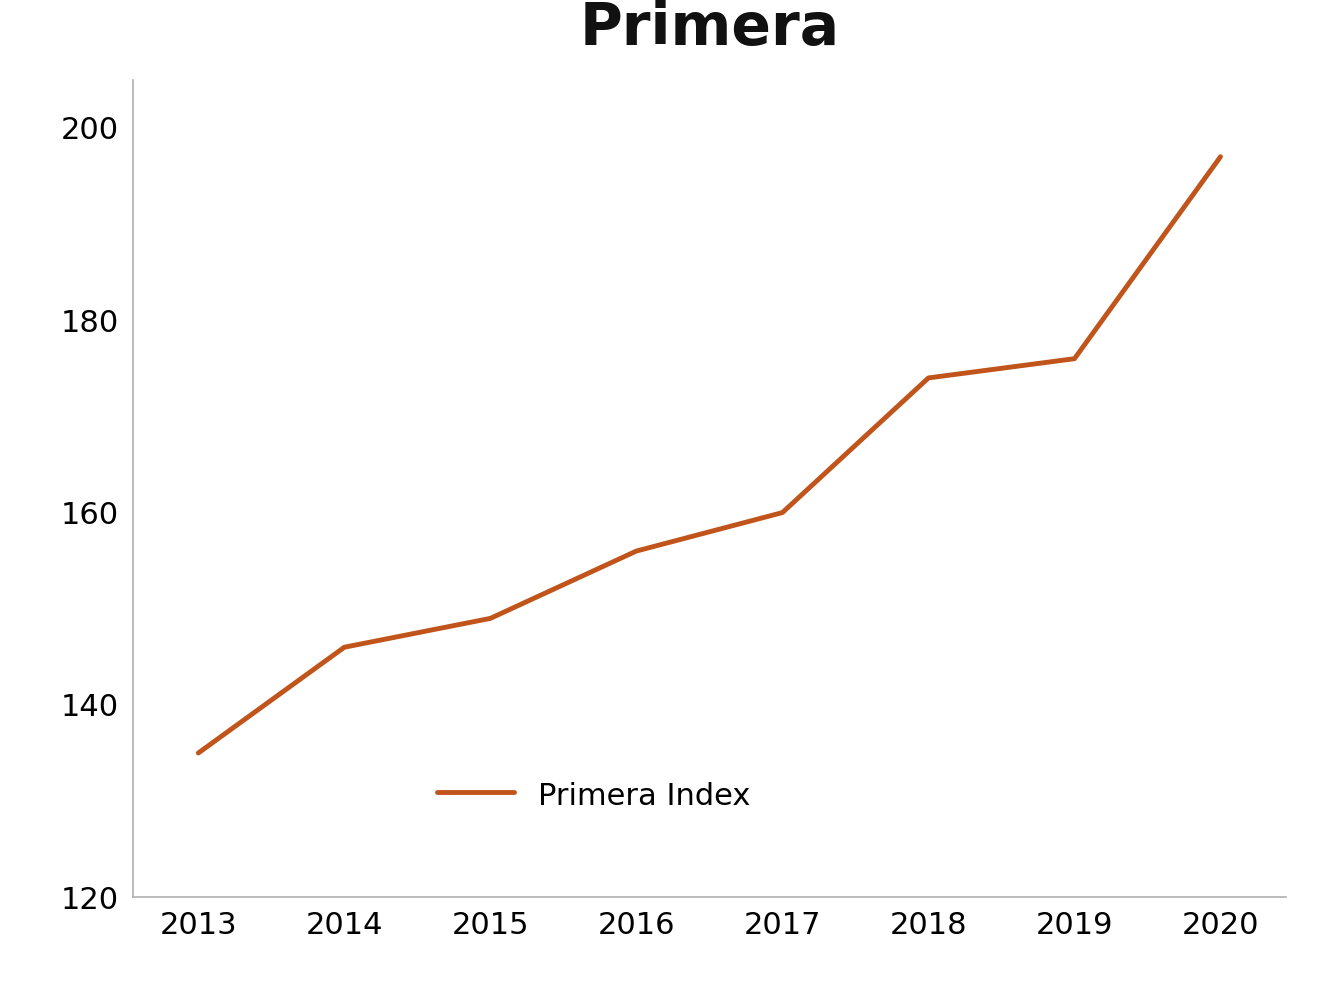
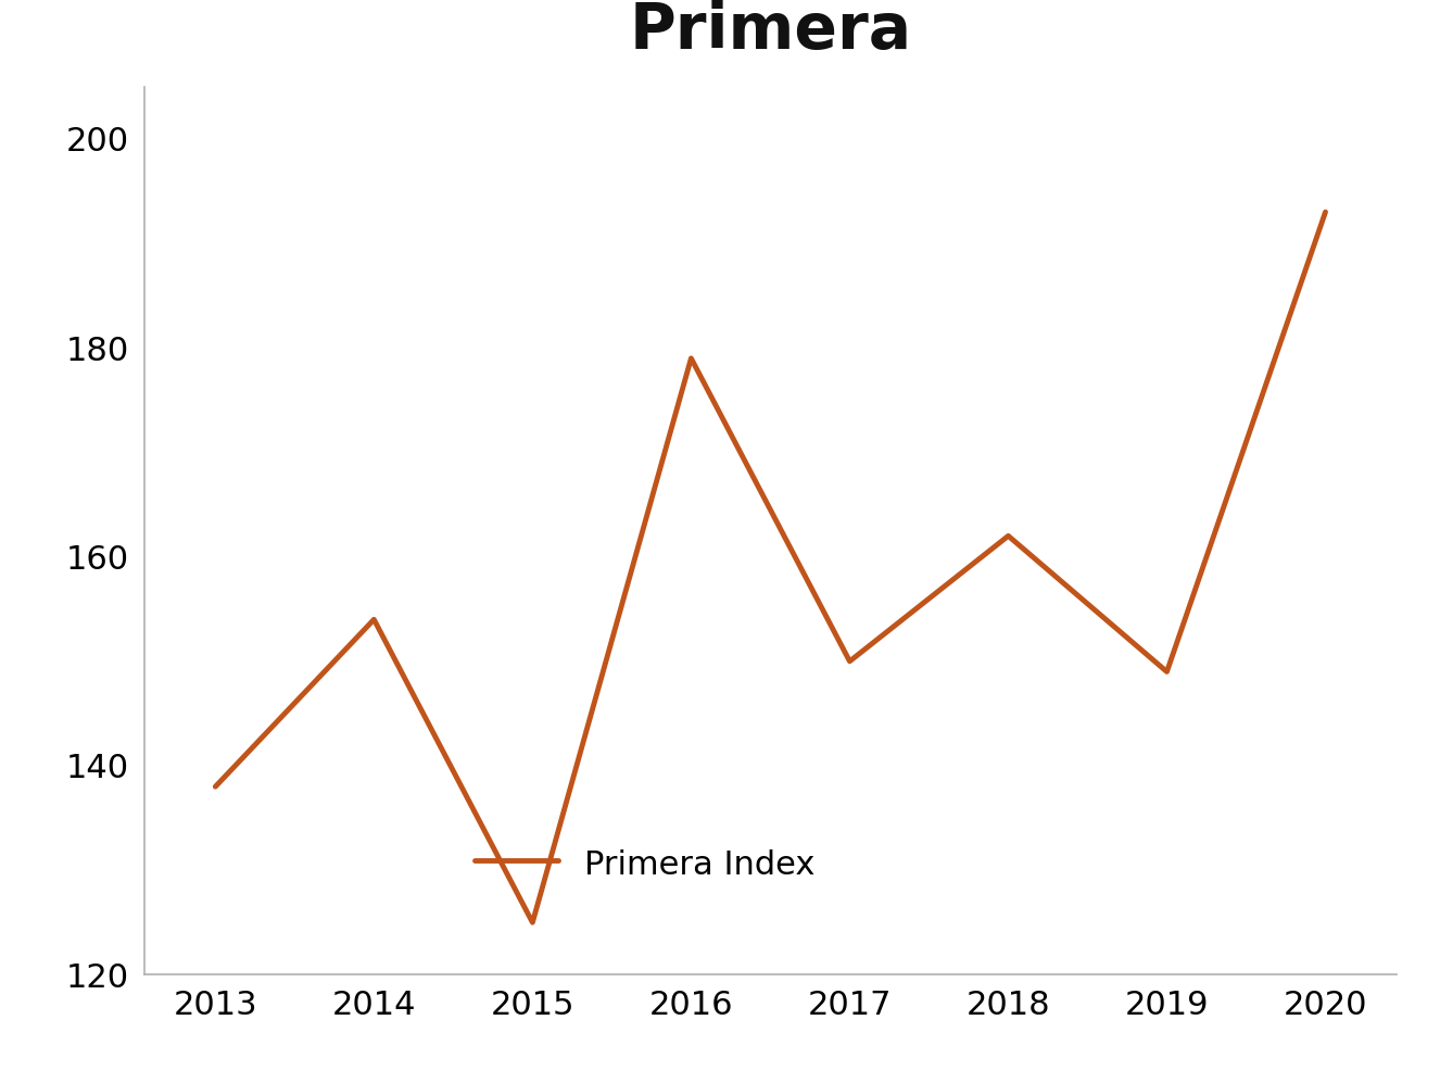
2013: 135 -> 138
2014: 146 -> 154
2015: 149 -> 125
2016: 156 -> 179
2017: 160 -> 150
2018: 174 -> 162
2019: 176 -> 149
2020: 197 -> 193
